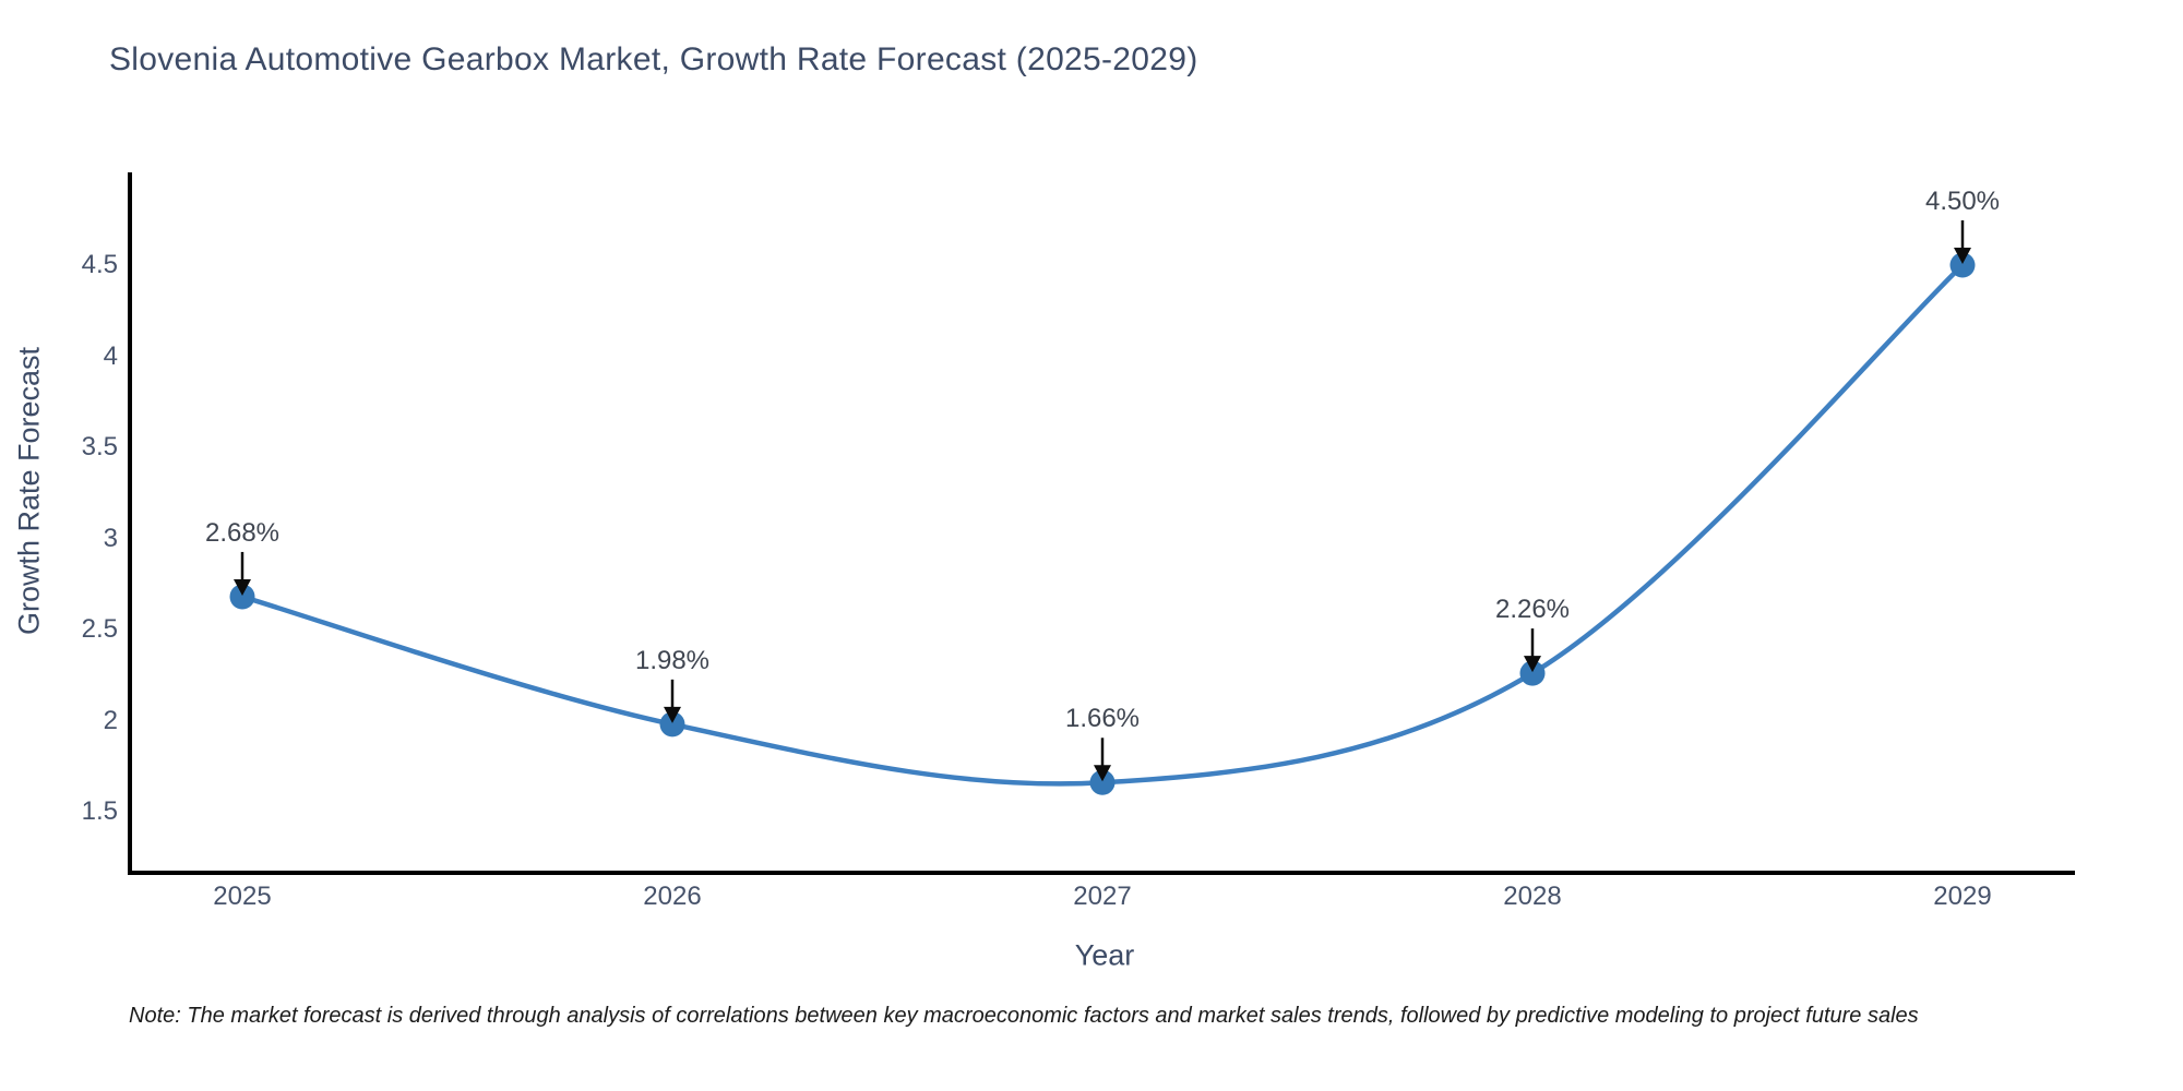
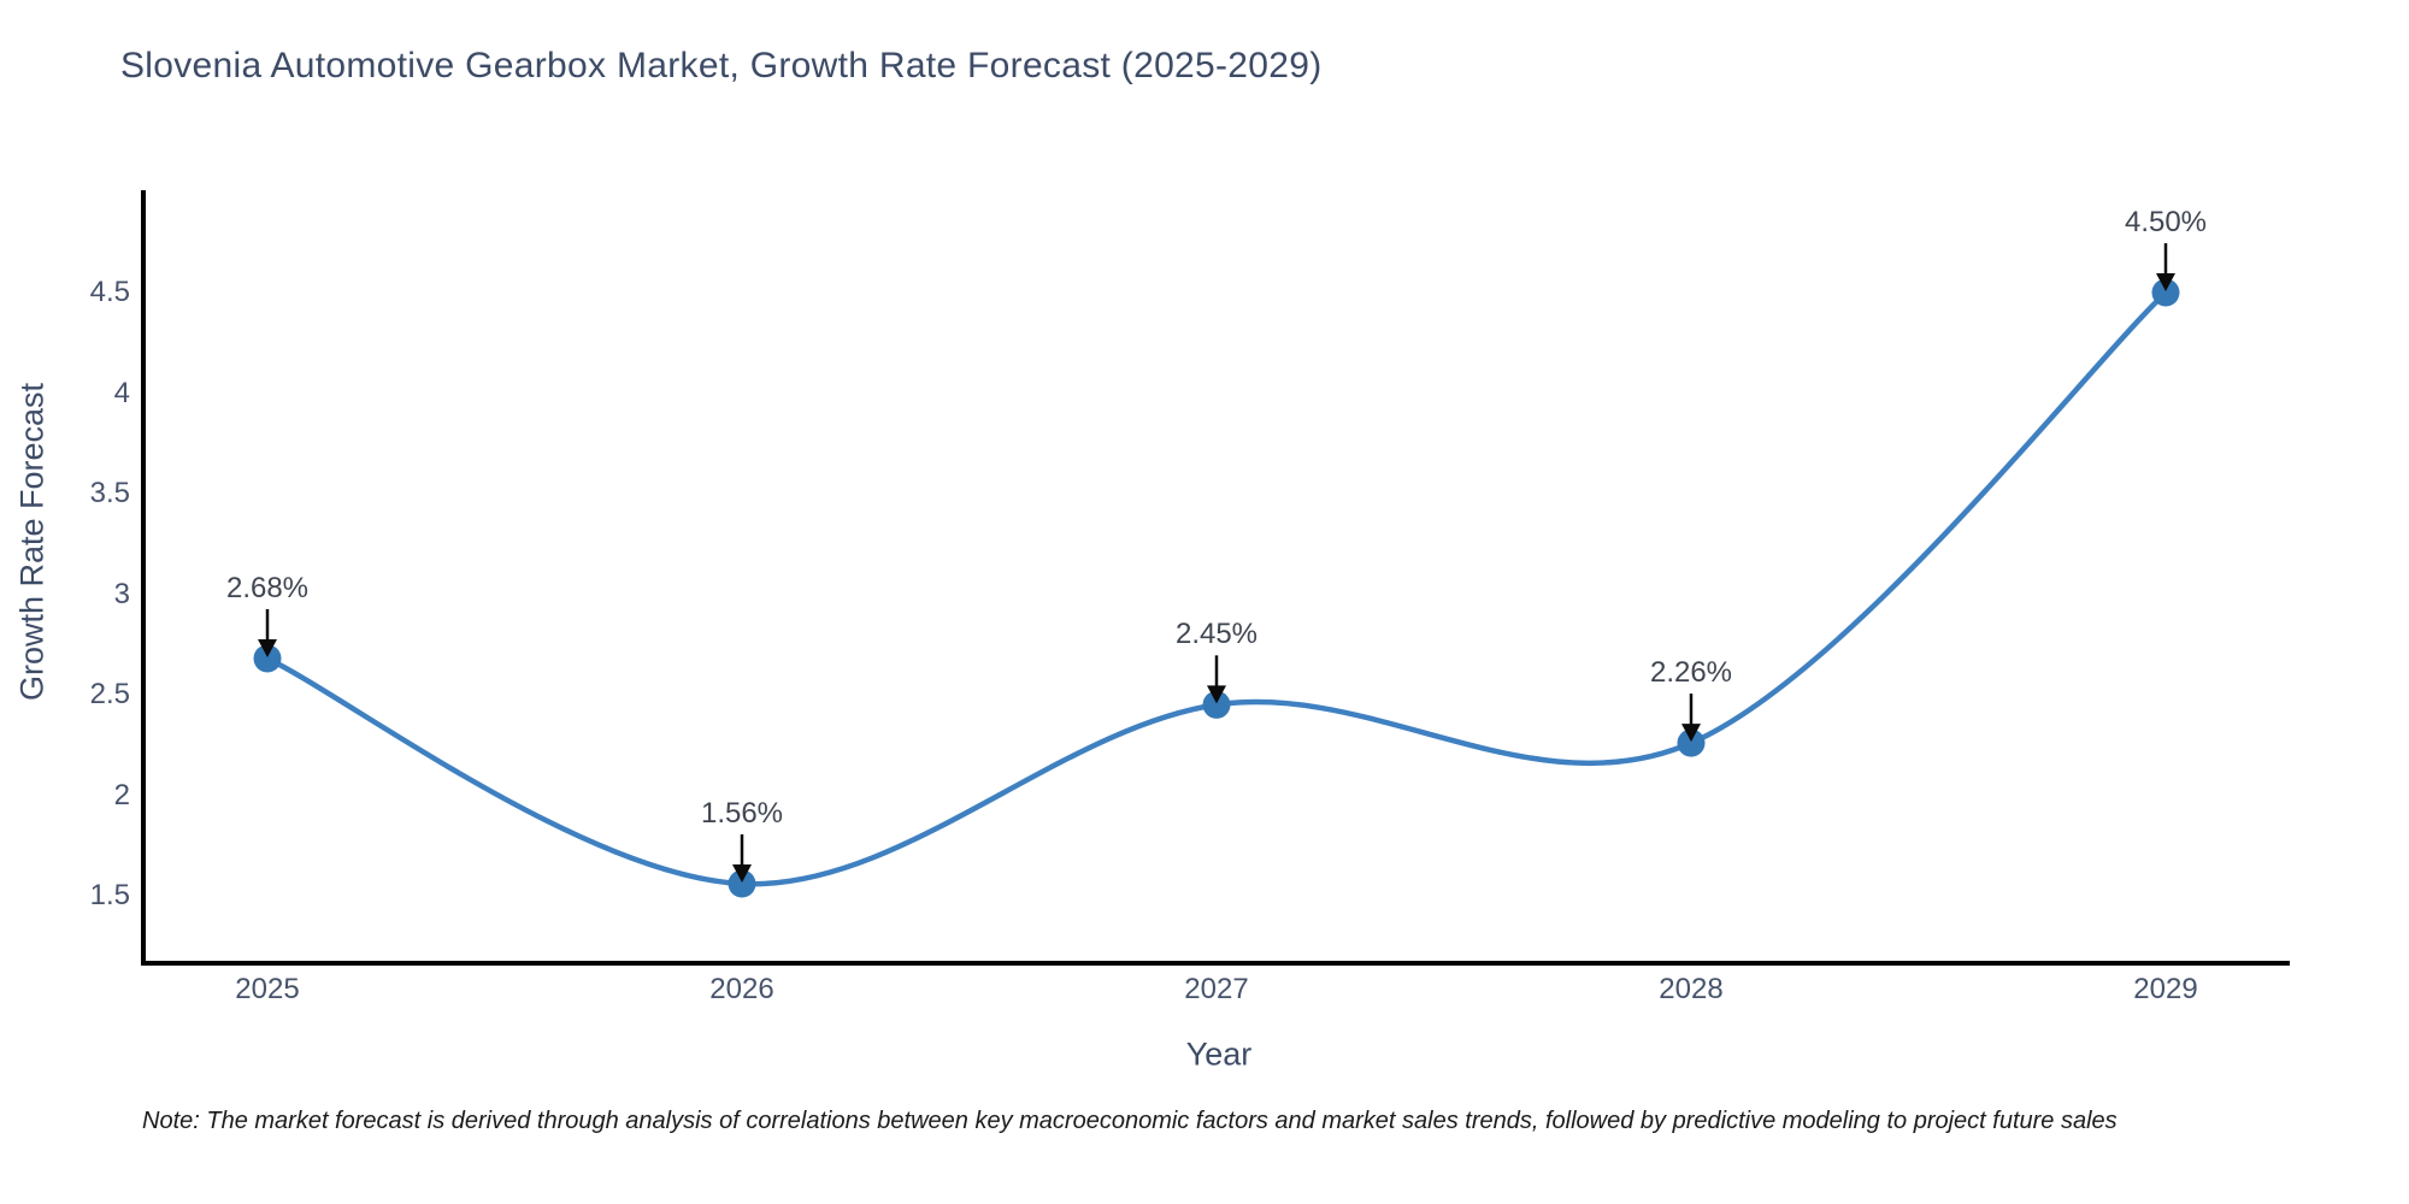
2026: 1.98% -> 1.56%
2027: 1.66% -> 2.45%
